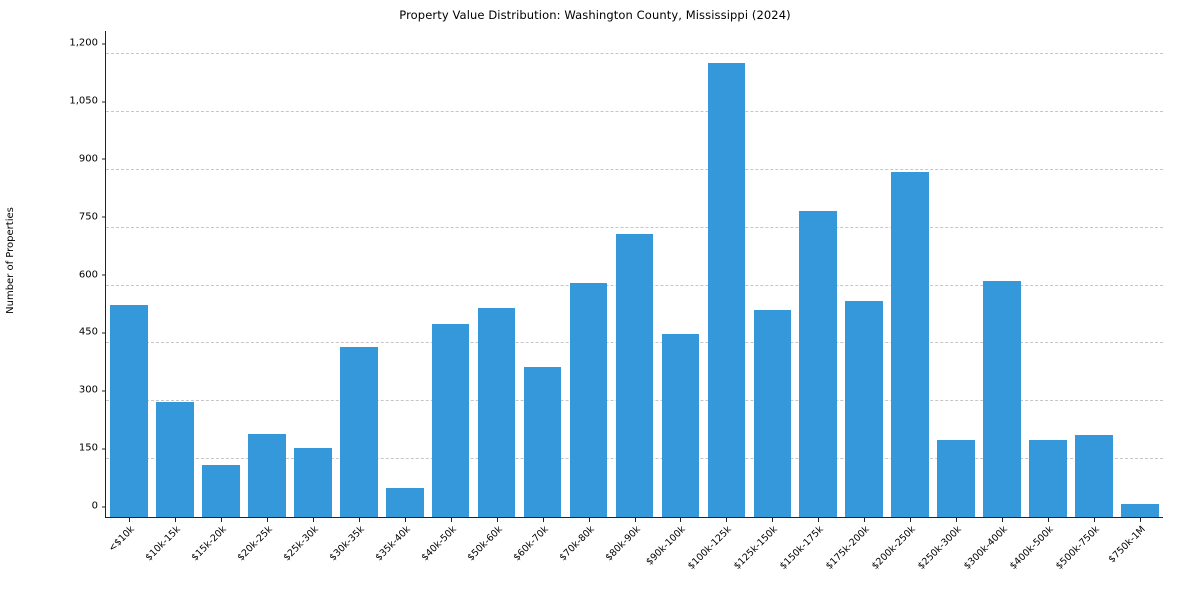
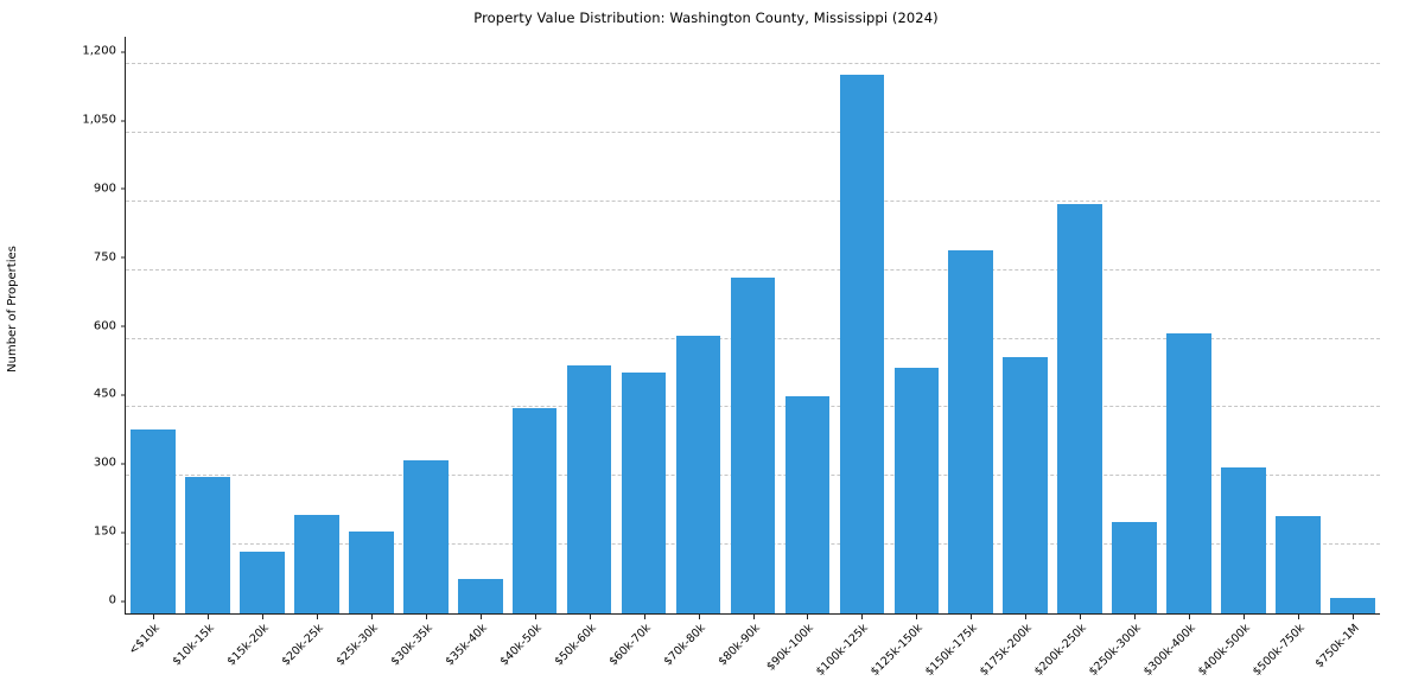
<$10k: 550 -> 400
$30k-35k: 440 -> 340
$40k-50k: 500 -> 450
$60k-70k: 390 -> 530
$400k-500k: 200 -> 320
